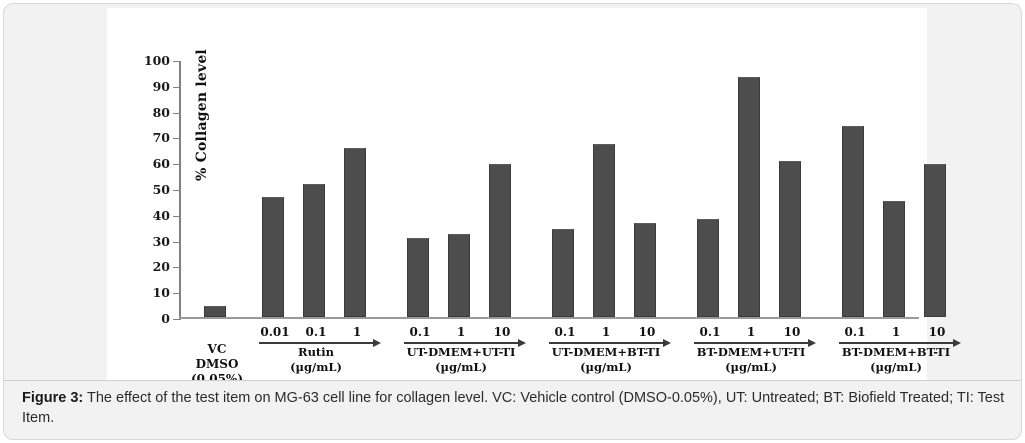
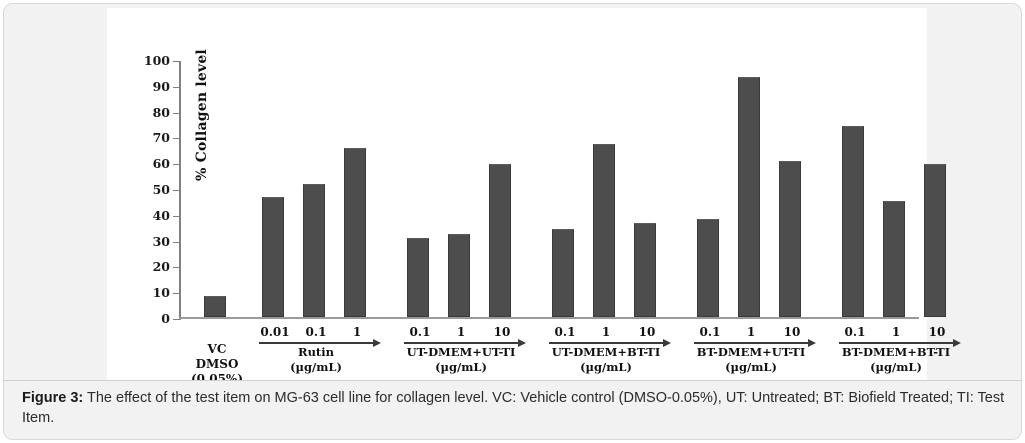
VC DMSO (0.05%): 4 -> 8
